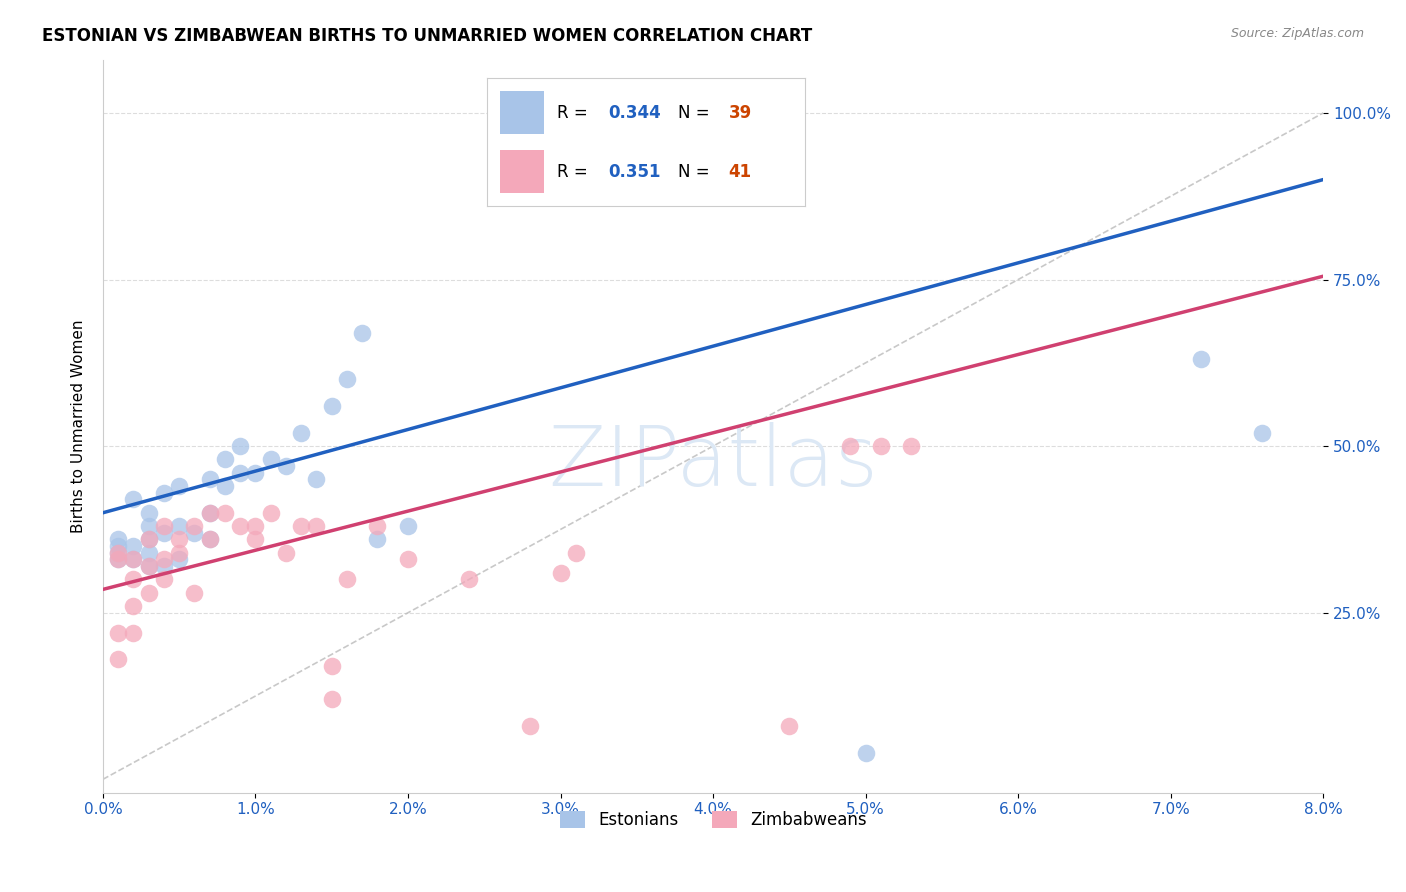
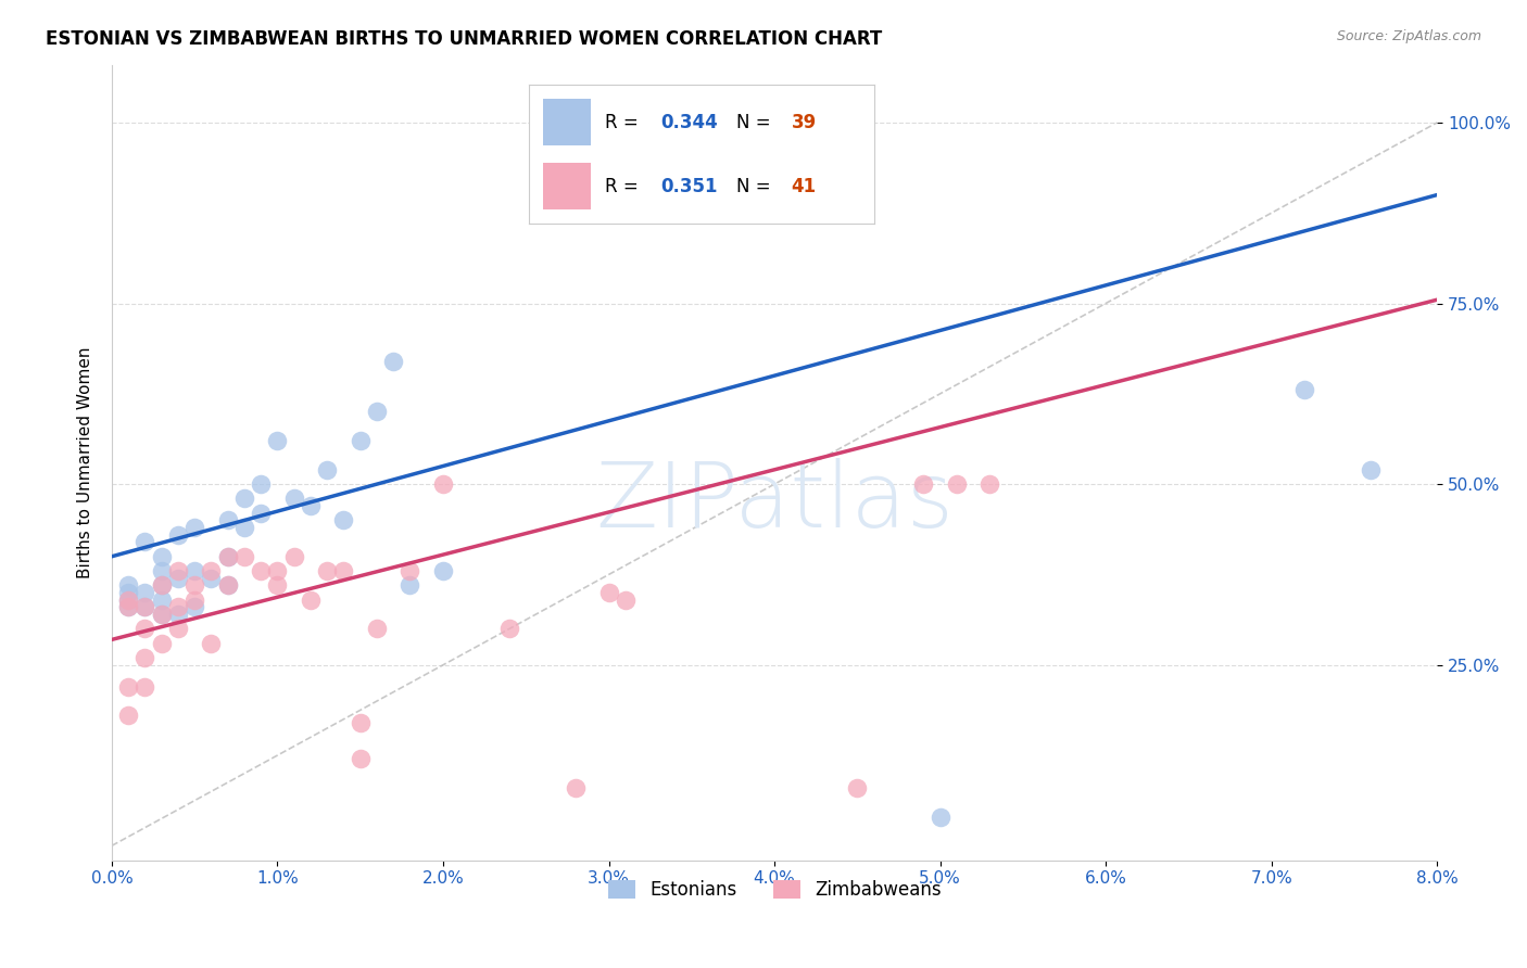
Estonians/1.0%: 46% -> 56%
Zimbabweans/2.0%: 33% -> 50%
Zimbabweans/3.0%: 31% -> 35%
